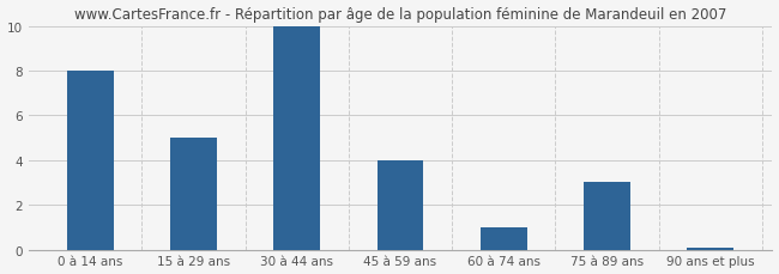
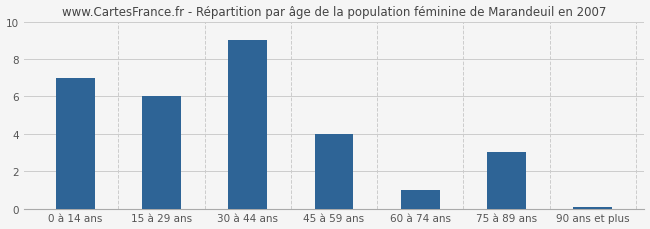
0 à 14 ans: 8.0 -> 7.0
15 à 29 ans: 5.0 -> 6.0
30 à 44 ans: 10.0 -> 9.0
